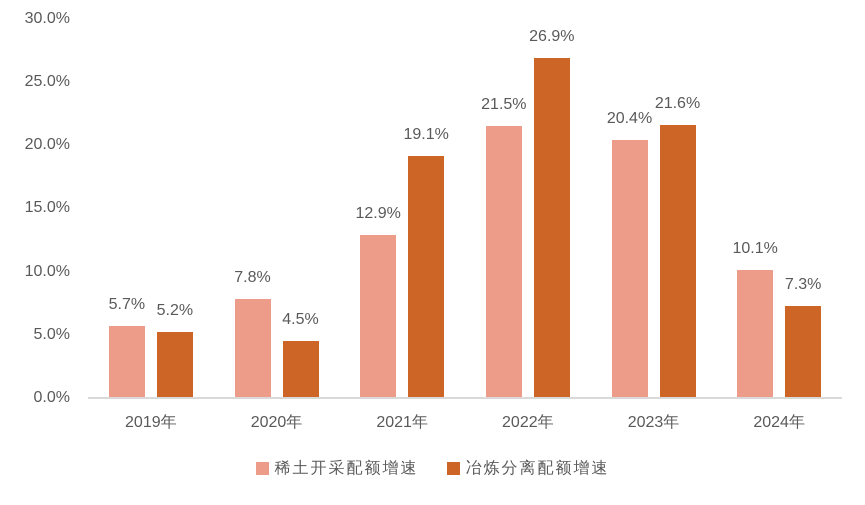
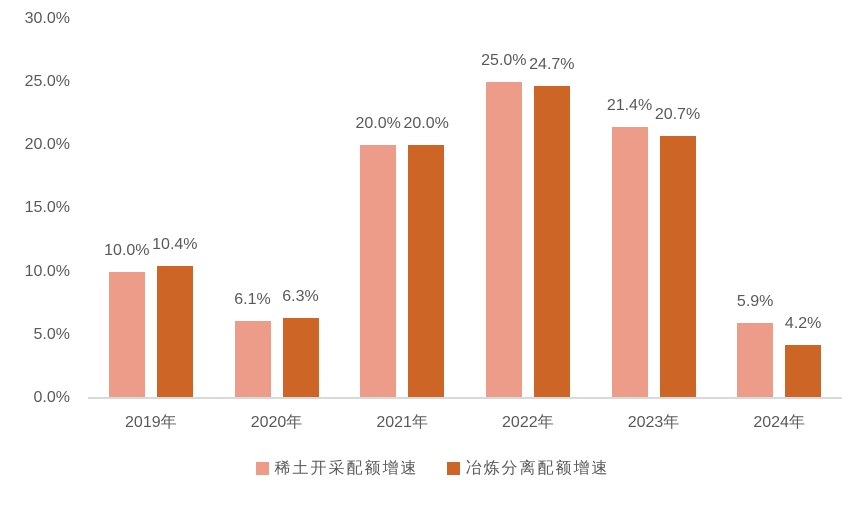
稀土开采配额增速/2019年: 5.7% -> 10.0%
冶炼分离配额增速/2019年: 5.2% -> 10.4%
稀土开采配额增速/2020年: 7.8% -> 6.1%
冶炼分离配额增速/2020年: 4.5% -> 6.3%
稀土开采配额增速/2021年: 12.9% -> 20.0%
冶炼分离配额增速/2021年: 19.1% -> 20.0%
稀土开采配额增速/2022年: 21.5% -> 25.0%
冶炼分离配额增速/2022年: 26.9% -> 24.7%
稀土开采配额增速/2023年: 20.4% -> 21.4%
冶炼分离配额增速/2023年: 21.6% -> 20.7%
稀土开采配额增速/2024年: 10.1% -> 5.9%
冶炼分离配额增速/2024年: 7.3% -> 4.2%
